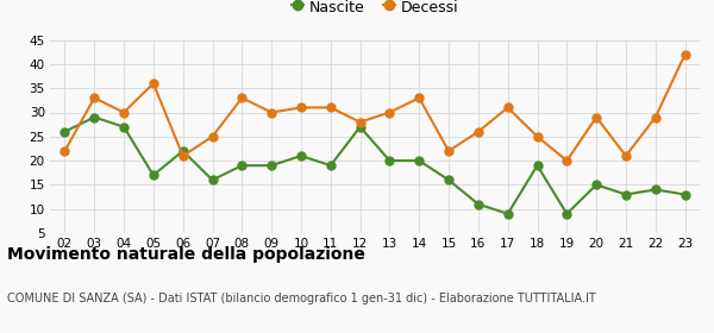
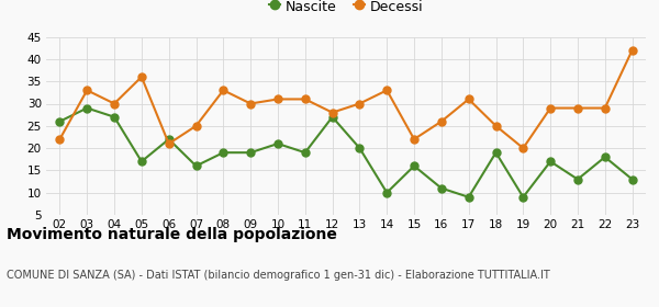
Nascite/14: 20 -> 10
Nascite/20: 15 -> 17
Decessi/21: 21 -> 29
Nascite/22: 14 -> 18
